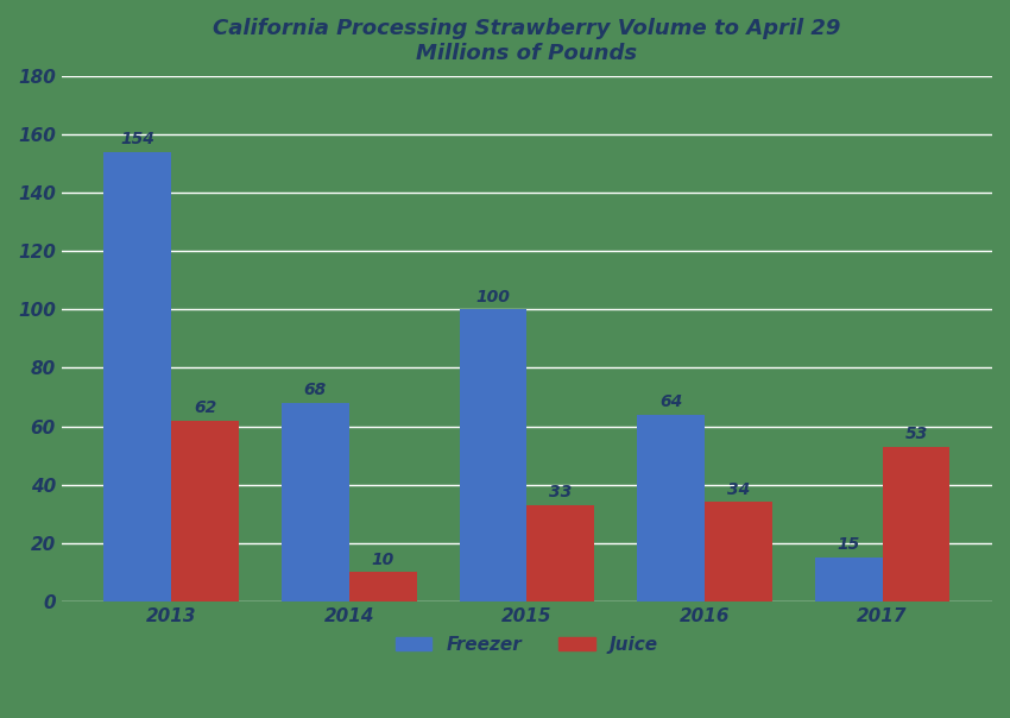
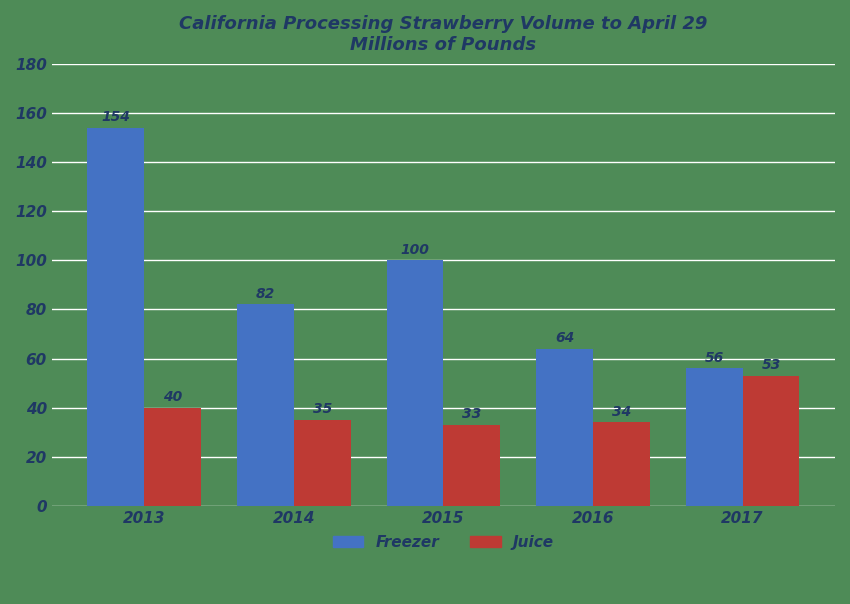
Juice/2013: 62 -> 40
Freezer/2014: 68 -> 82
Juice/2014: 10 -> 35
Freezer/2017: 15 -> 56
